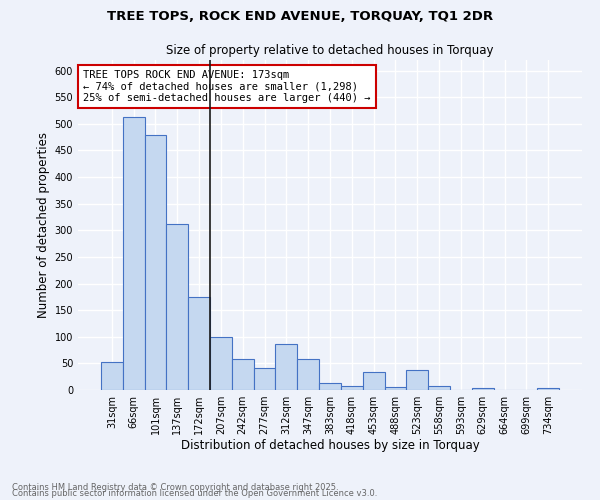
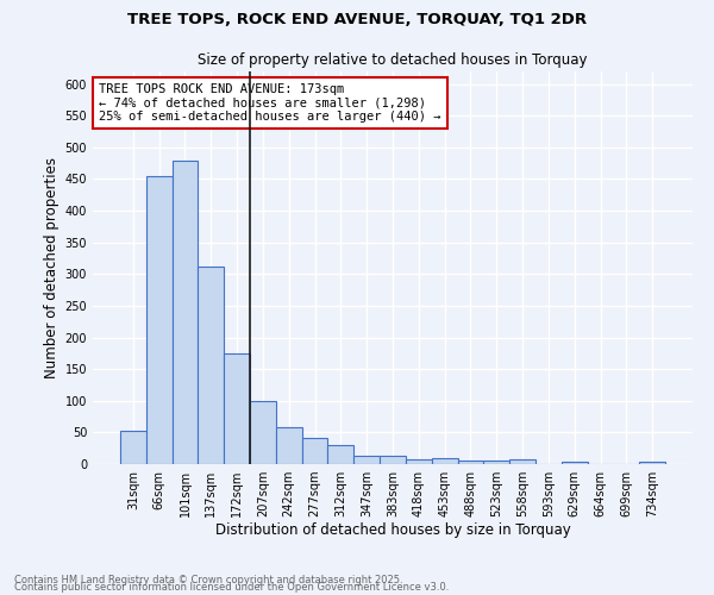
66sqm: 512 -> 455
312sqm: 86 -> 30
347sqm: 58 -> 14
453sqm: 34 -> 10
523sqm: 38 -> 5
